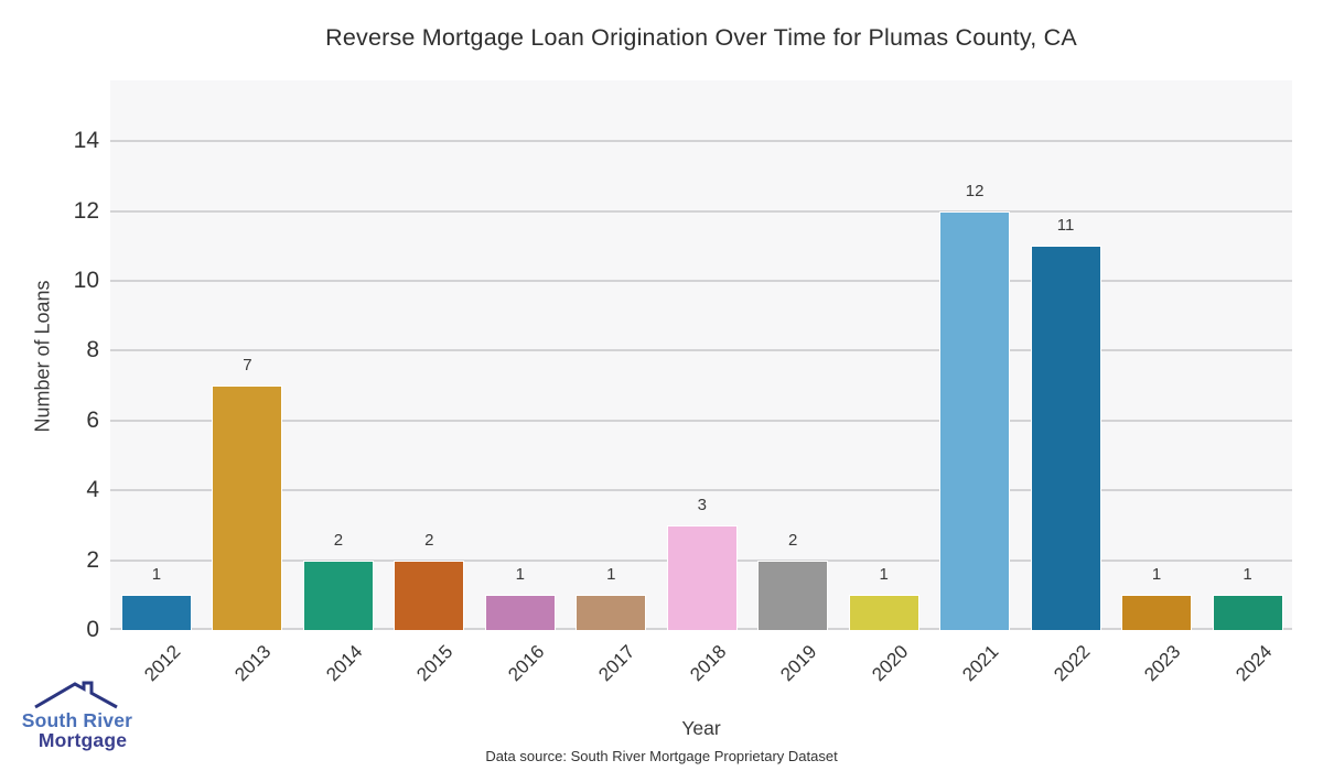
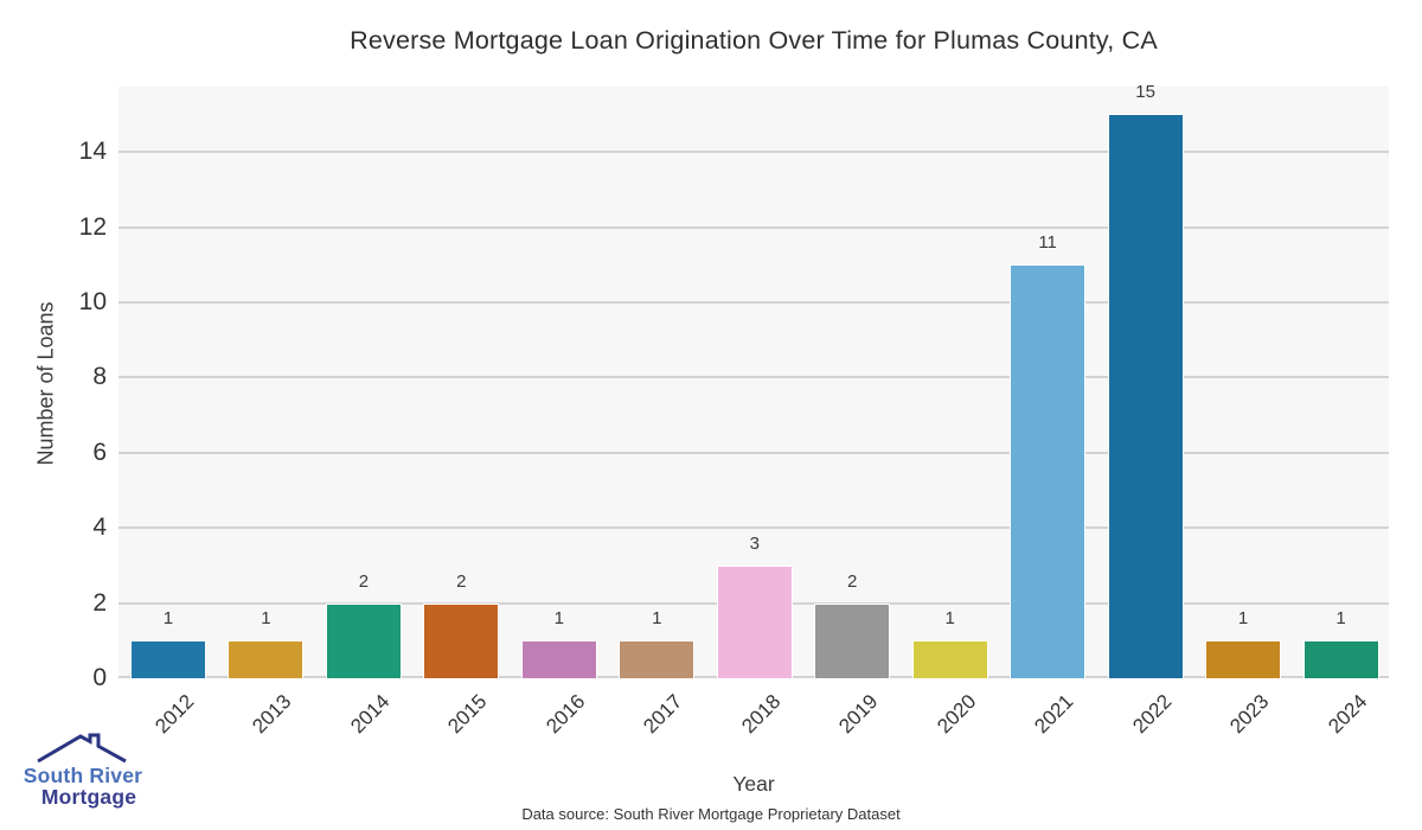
2013: 7 -> 1
2021: 12 -> 11
2022: 11 -> 15
